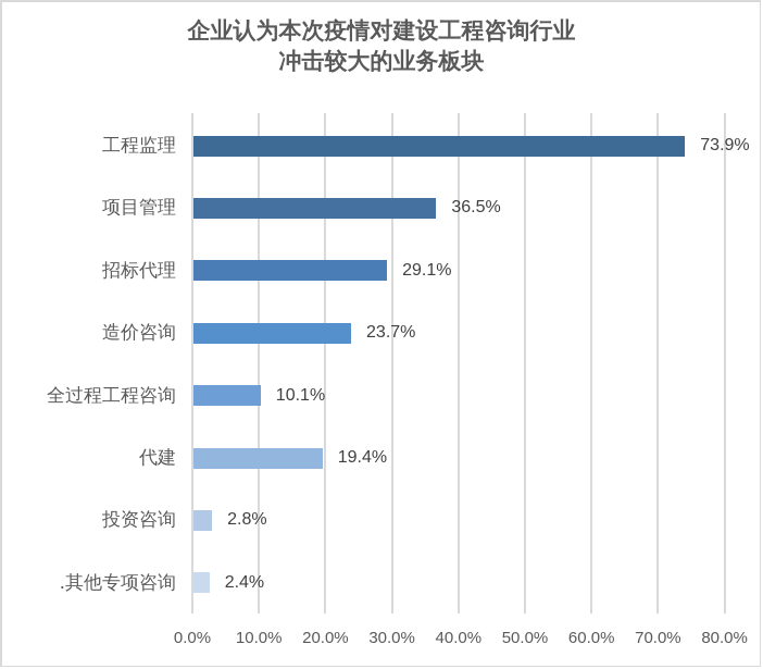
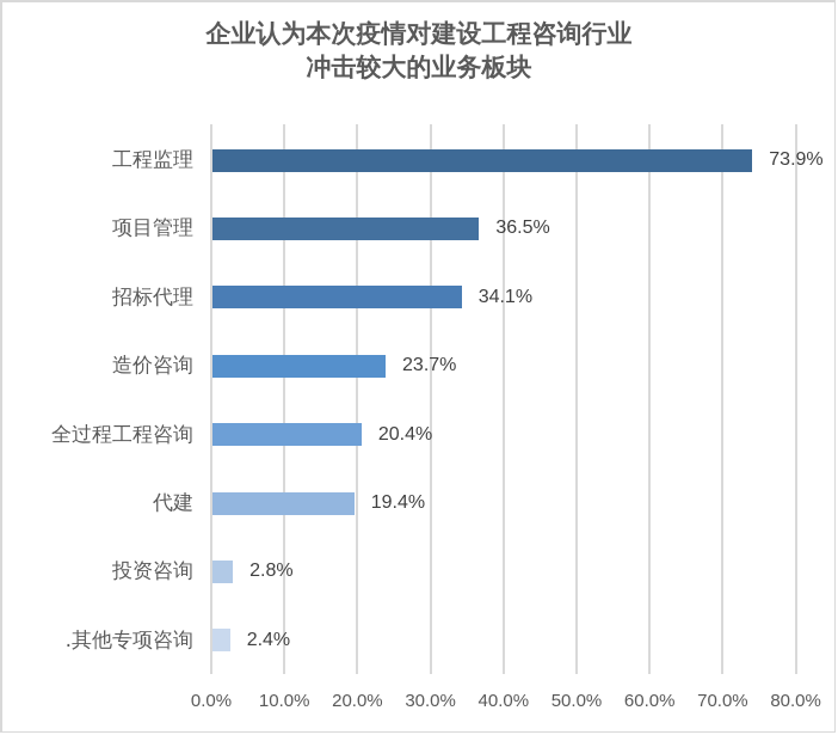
招标代理: 29.1% -> 34.1%
全过程工程咨询: 10.1% -> 20.4%
